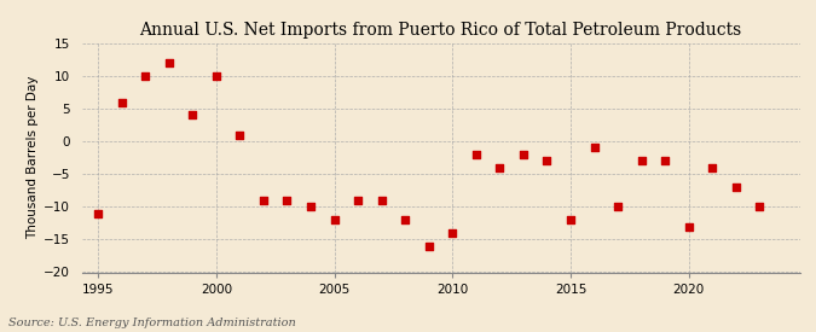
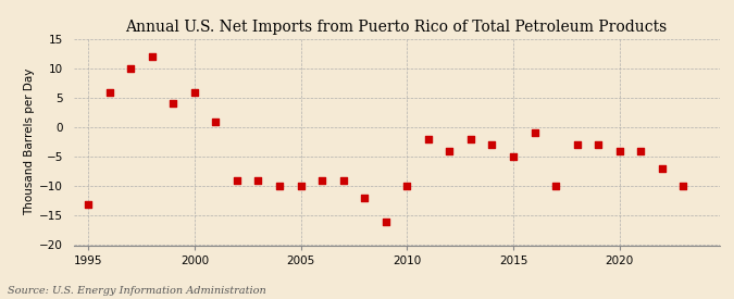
1995: -11 -> -13
2000: 10 -> 6
2005: -12 -> -10
2010: -14 -> -10
2015: -12 -> -5
2020: -13 -> -4
